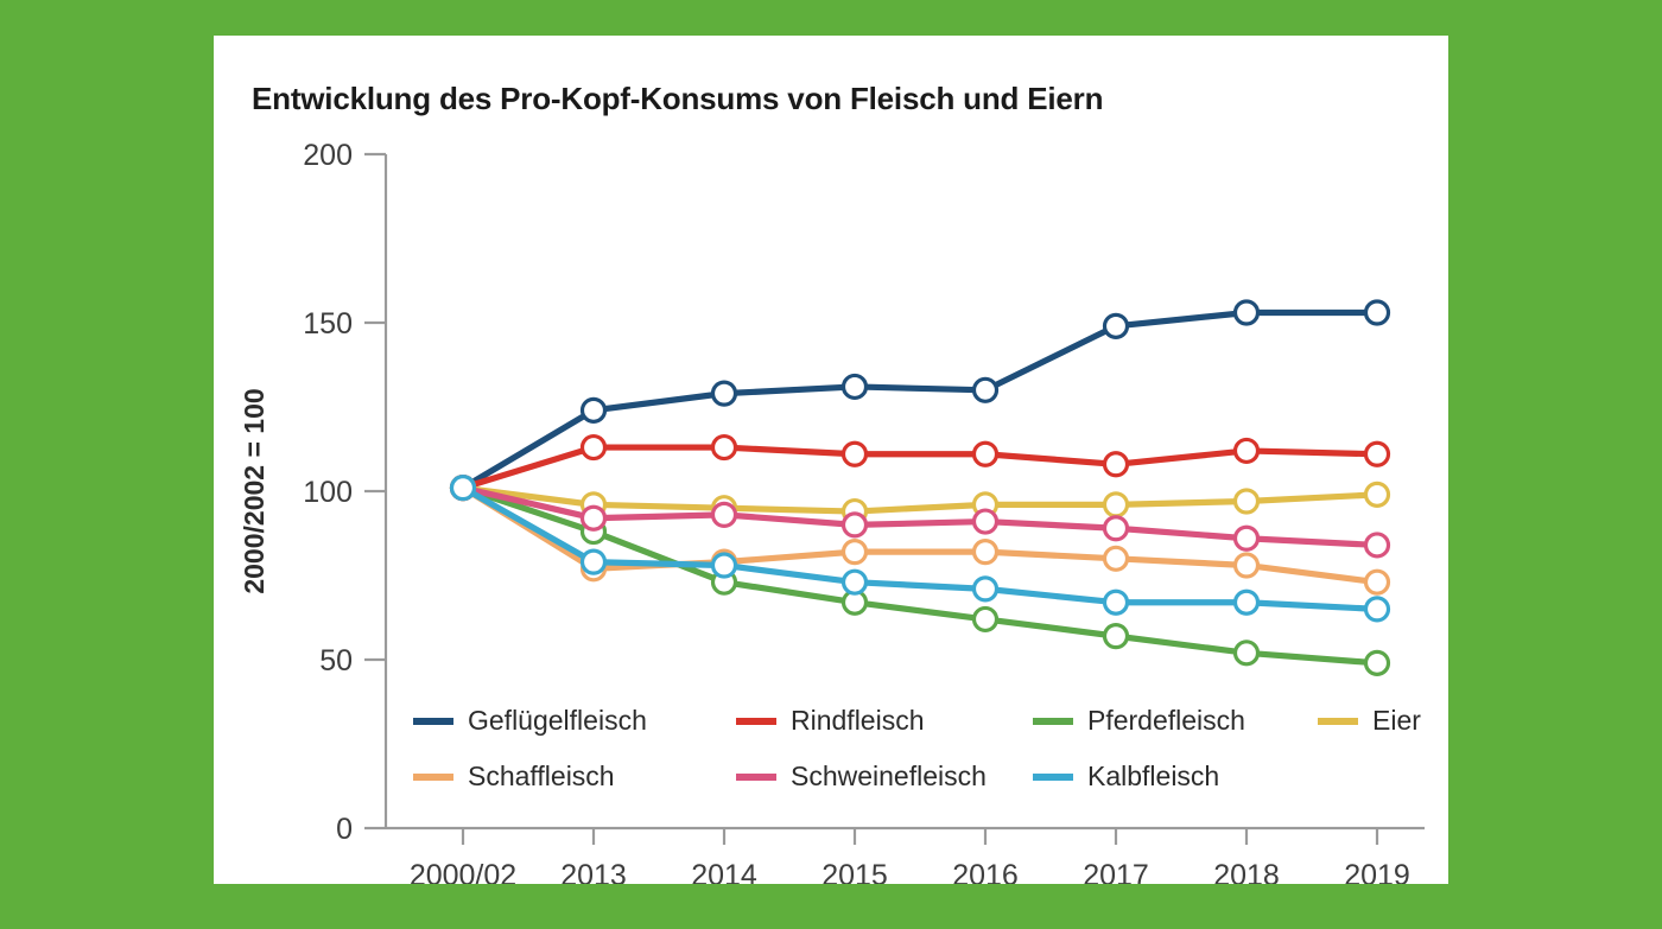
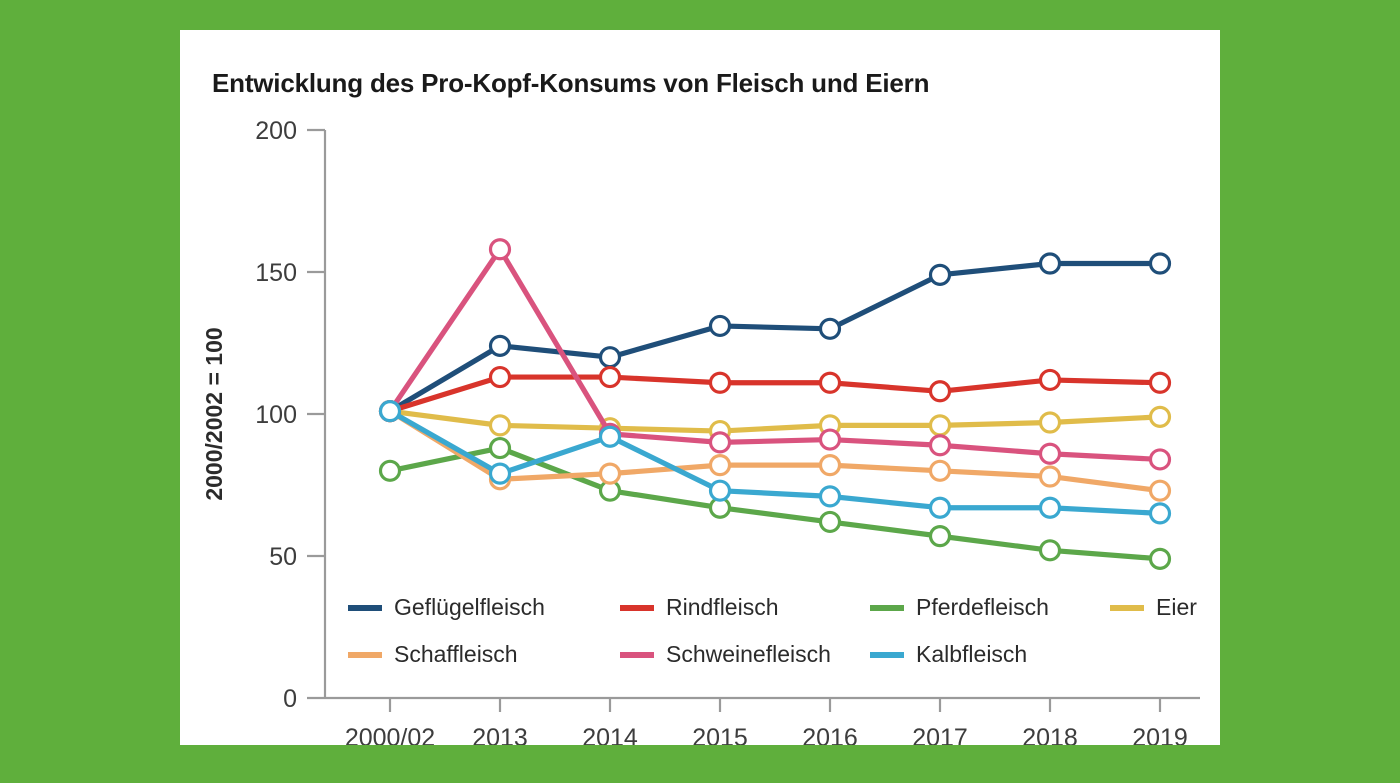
Pferdefleisch/2000/02: 101 -> 80
Schweinefleisch/2013: 92 -> 158
Geflügelfleisch/2014: 129 -> 120
Kalbfleisch/2014: 78 -> 92
